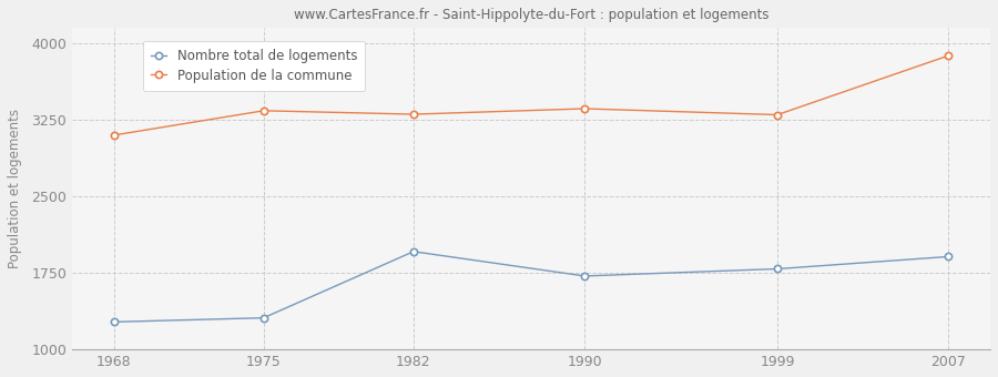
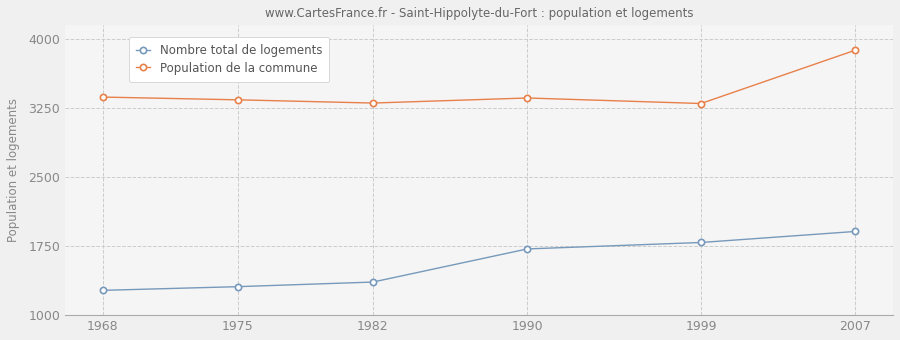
Population de la commune/1968: 3100 -> 3370
Nombre total de logements/1982: 1960 -> 1360
